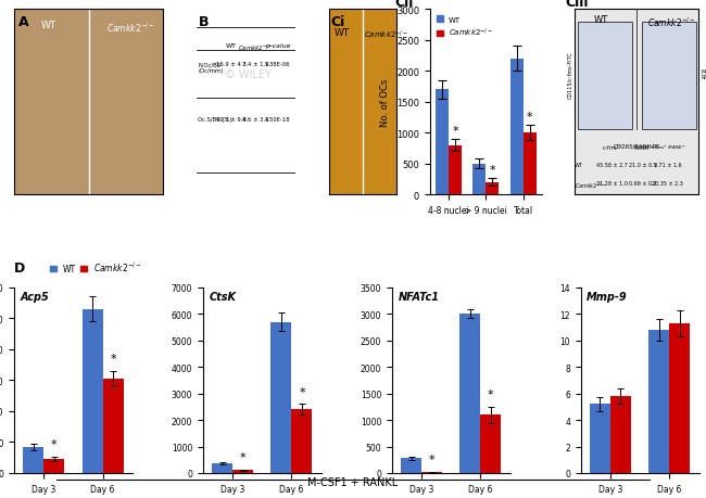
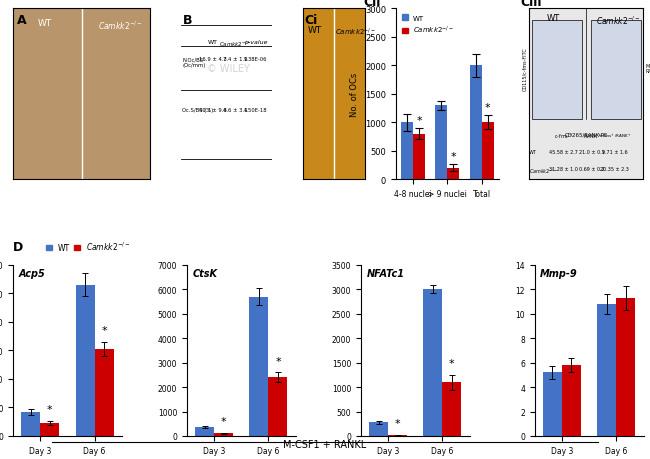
WT/4-8 nuclei: 1700 -> 1000
WT/> 9 nuclei: 500 -> 1300
WT/Total: 2200 -> 2000
